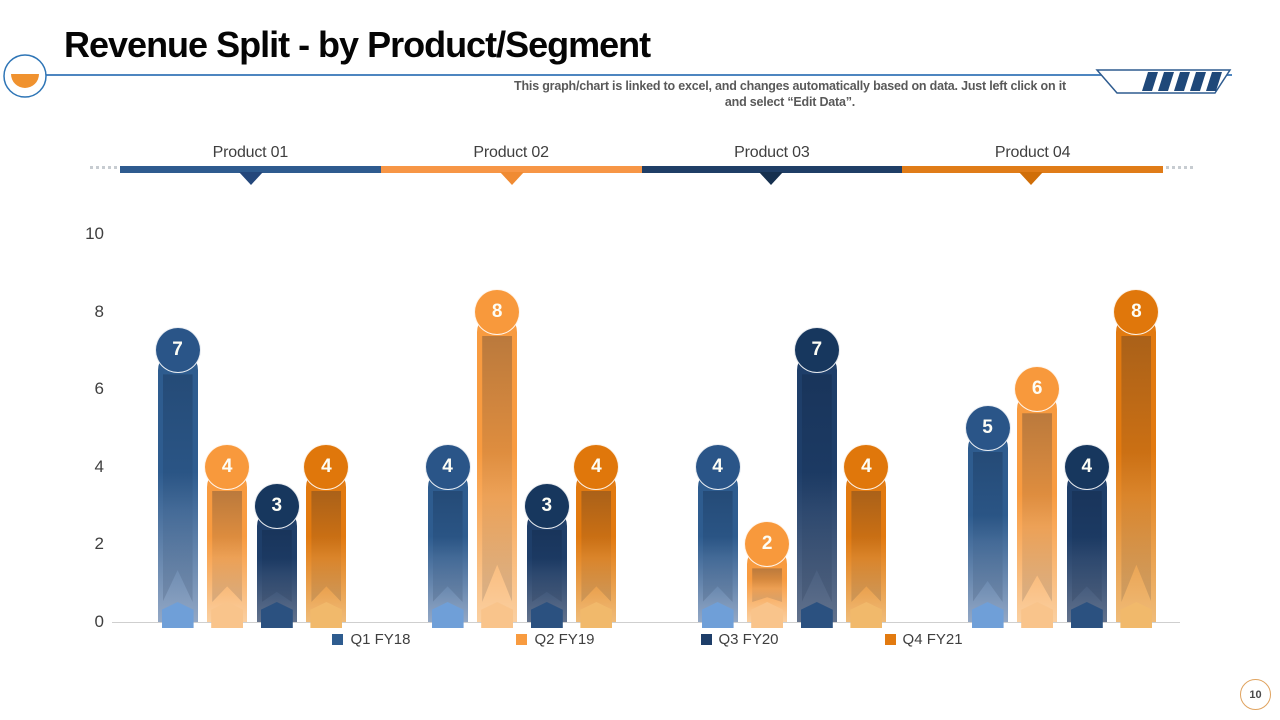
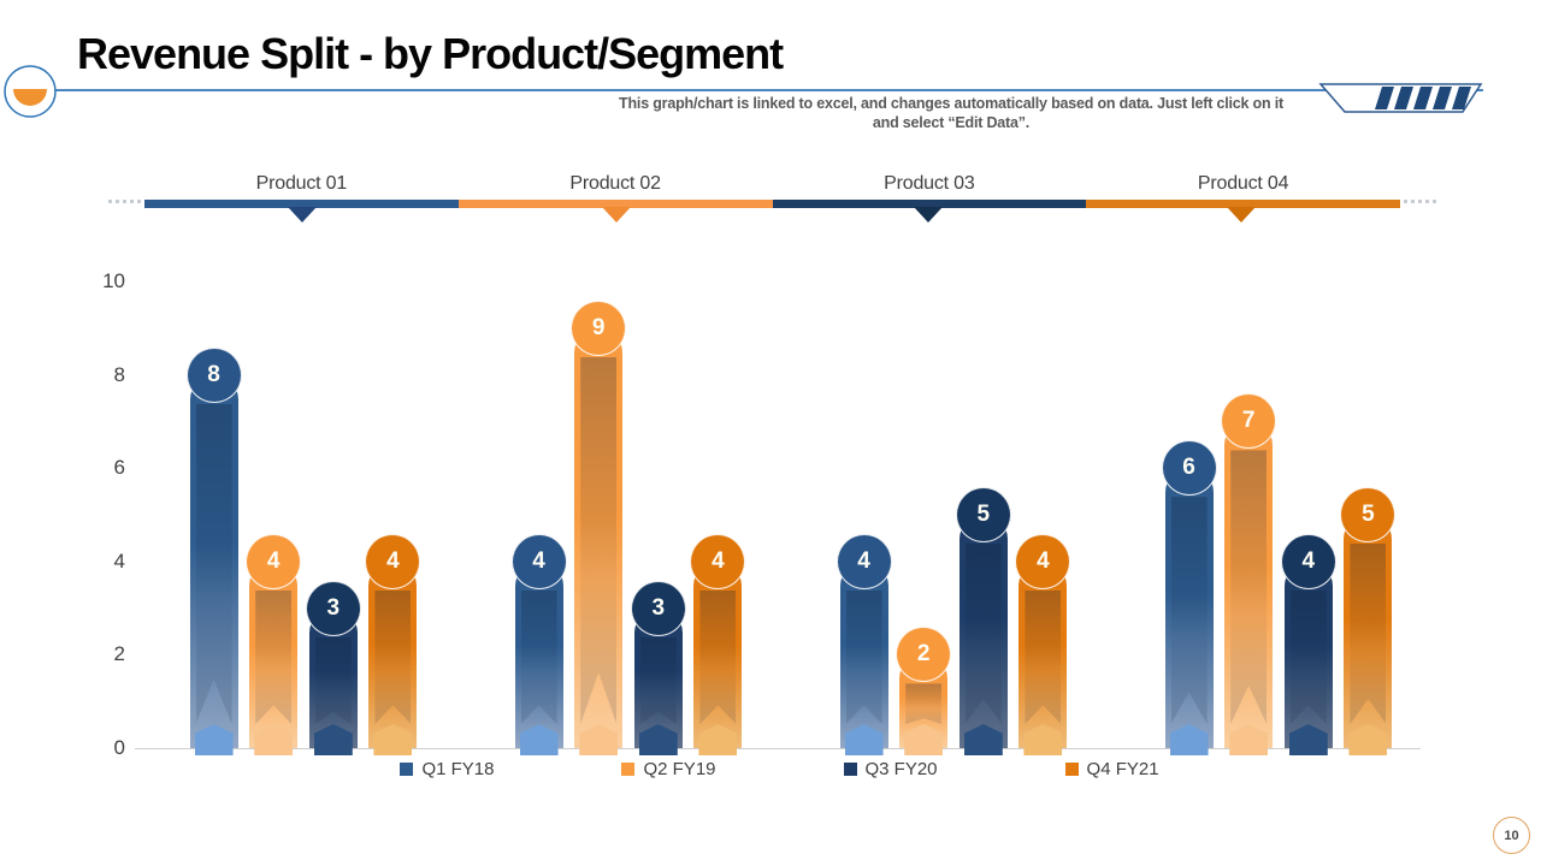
Q1 FY18/Product 01: 7 -> 8
Q2 FY19/Product 02: 8 -> 9
Q3 FY20/Product 03: 7 -> 5
Q1 FY18/Product 04: 5 -> 6
Q2 FY19/Product 04: 6 -> 7
Q4 FY21/Product 04: 8 -> 5
